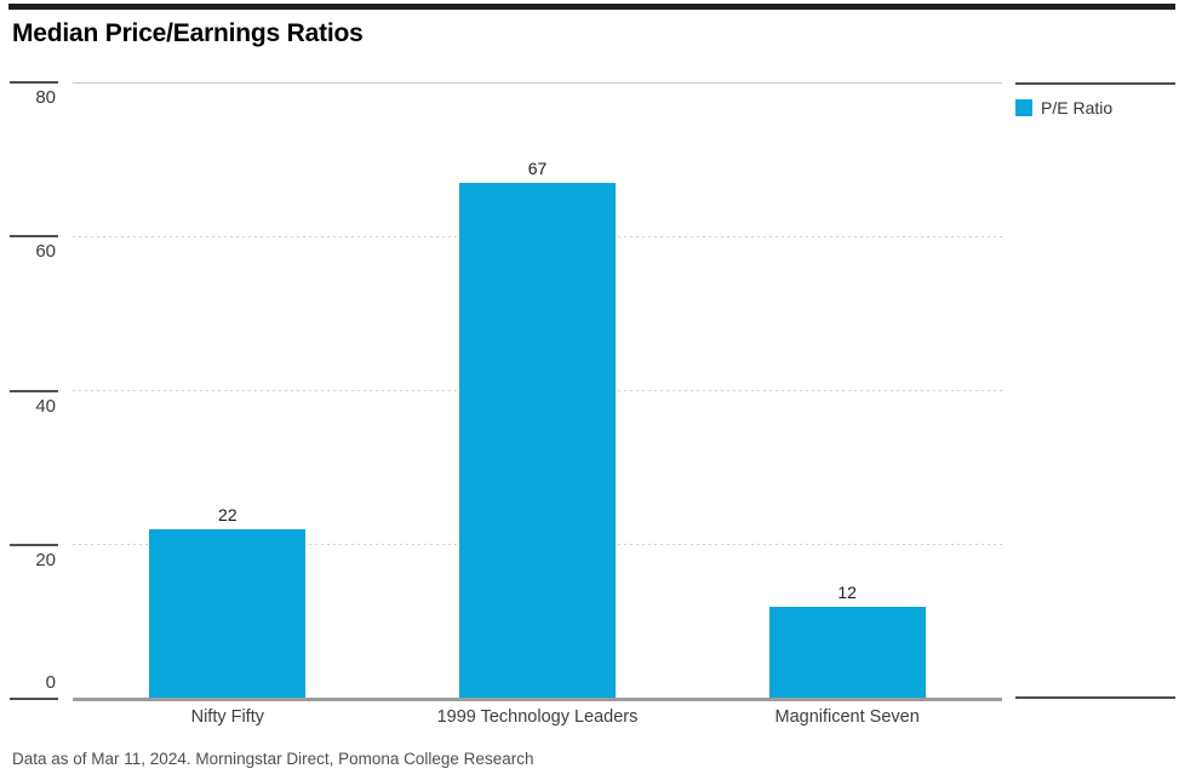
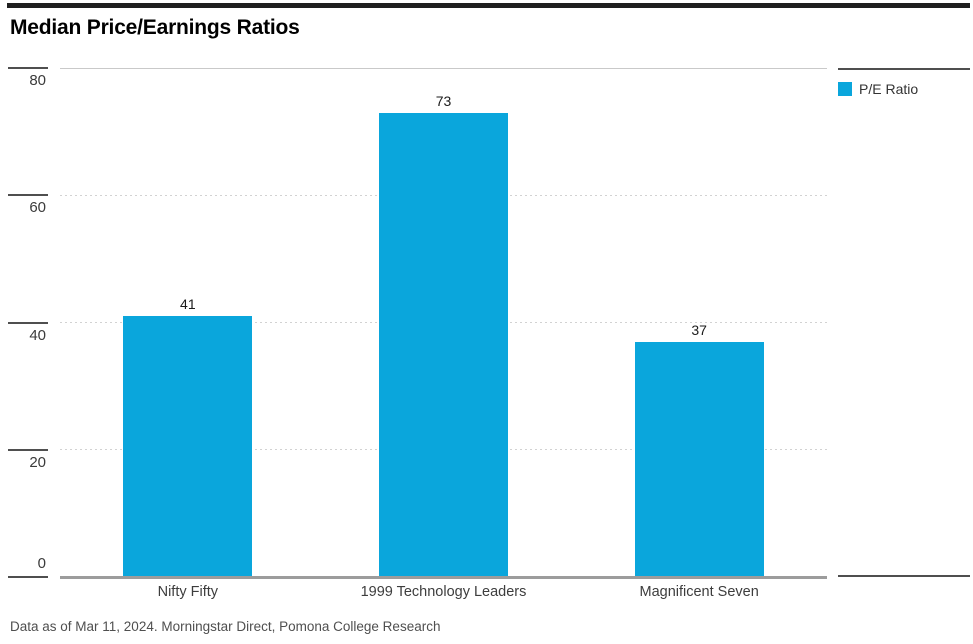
Nifty Fifty: 22 -> 41
1999 Technology Leaders: 67 -> 73
Magnificent Seven: 12 -> 37
